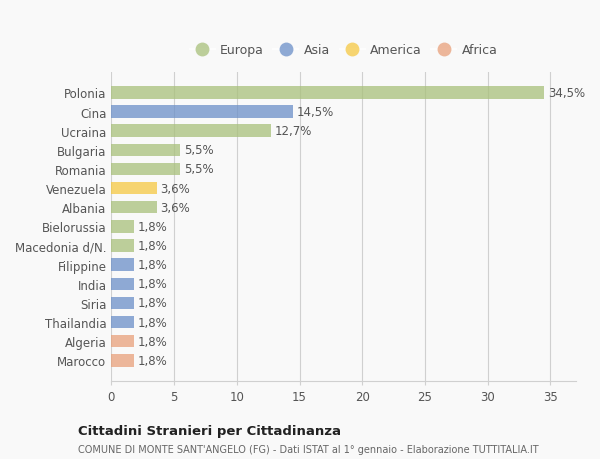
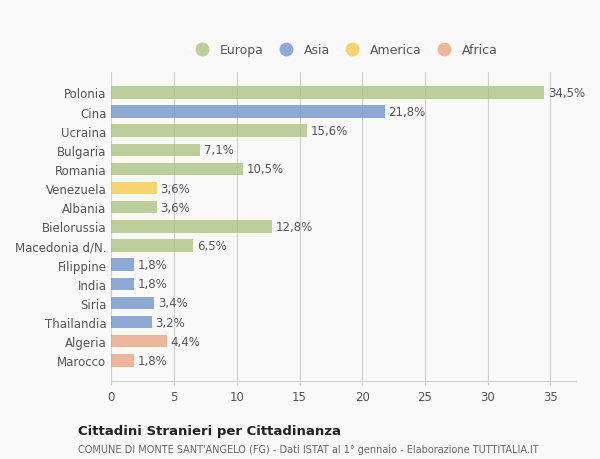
Cina: 14,5% -> 21,8%
Ucraina: 12,7% -> 15,6%
Bulgaria: 5,5% -> 7,1%
Romania: 5,5% -> 10,5%
Bielorussia: 1,8% -> 12,8%
Macedonia d/N.: 1,8% -> 6,5%
Siria: 1,8% -> 3,4%
Thailandia: 1,8% -> 3,2%
Algeria: 1,8% -> 4,4%
